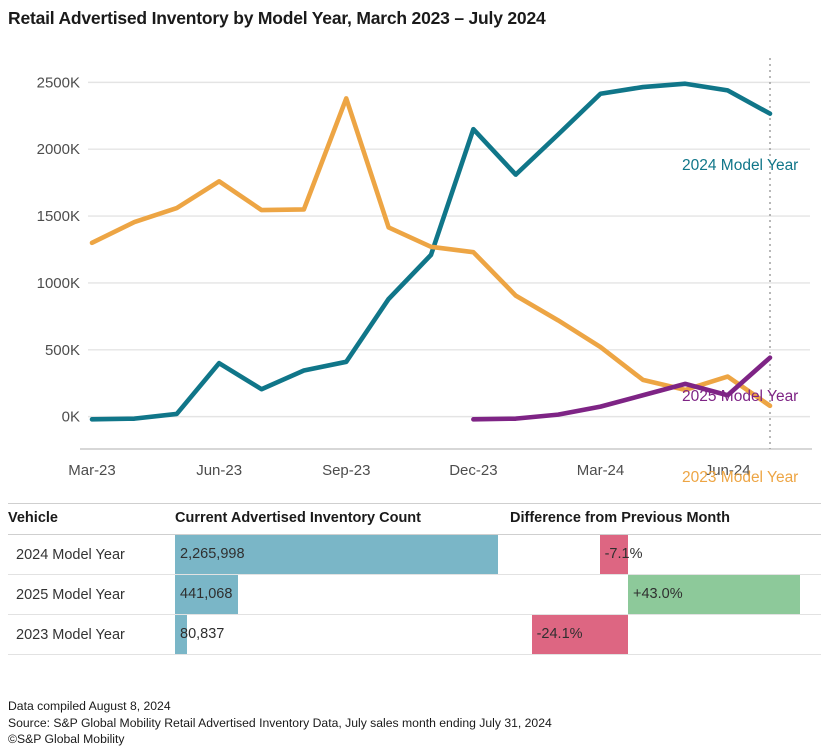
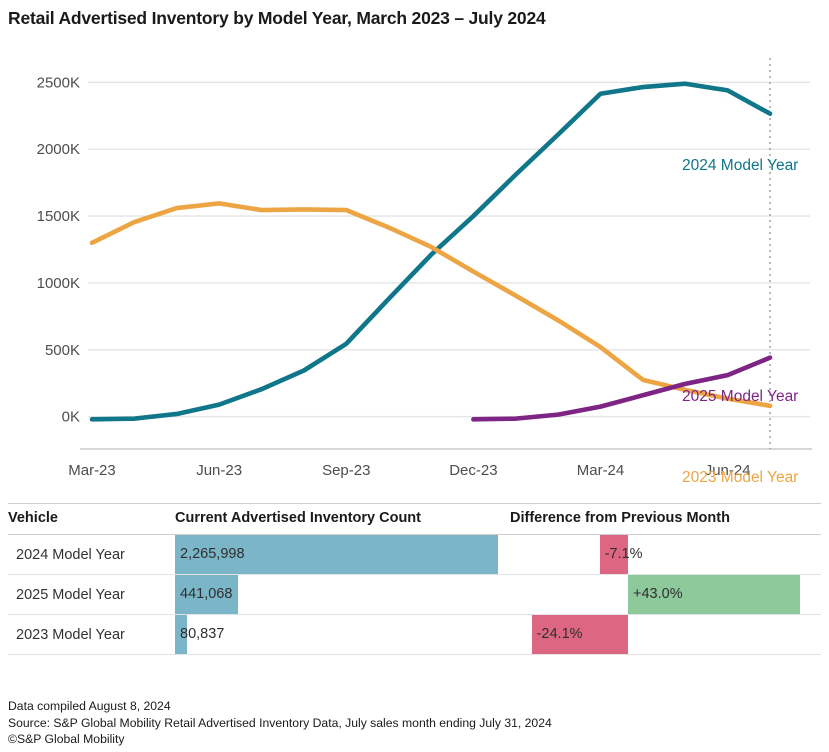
2024 Model Year/Jun-23: 400K -> 90K
2023 Model Year/Jun-23: 1760K -> 1600K
2024 Model Year/Sep-23: 410K -> 540K
2023 Model Year/Sep-23: 2380K -> 1540K
2024 Model Year/Dec-23: 2150K -> 1500K
2023 Model Year/Dec-23: 1230K -> 1080K
2023 Model Year/Jun-24: 300K -> 140K
2025 Model Year/Jun-24: 160K -> 310K
